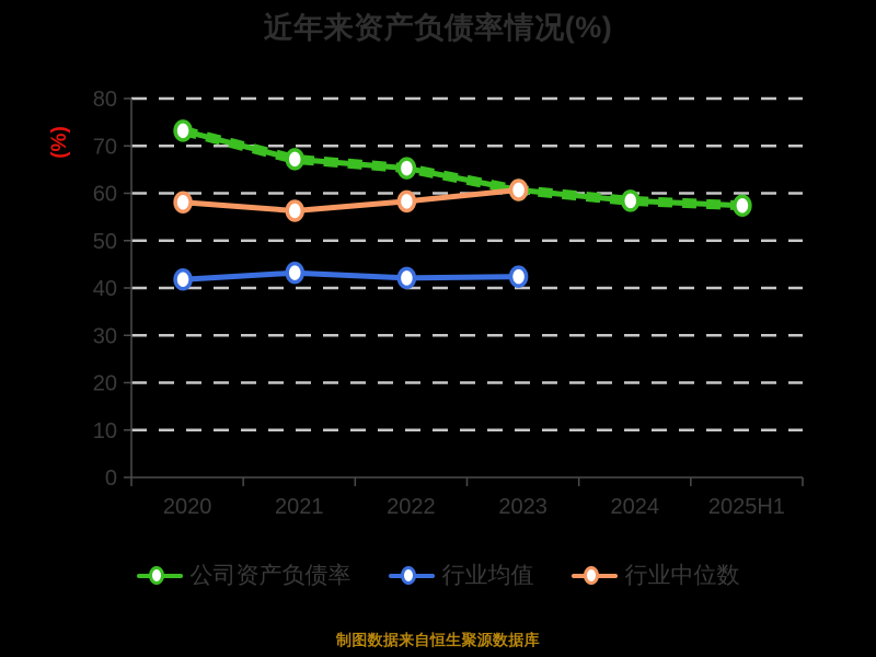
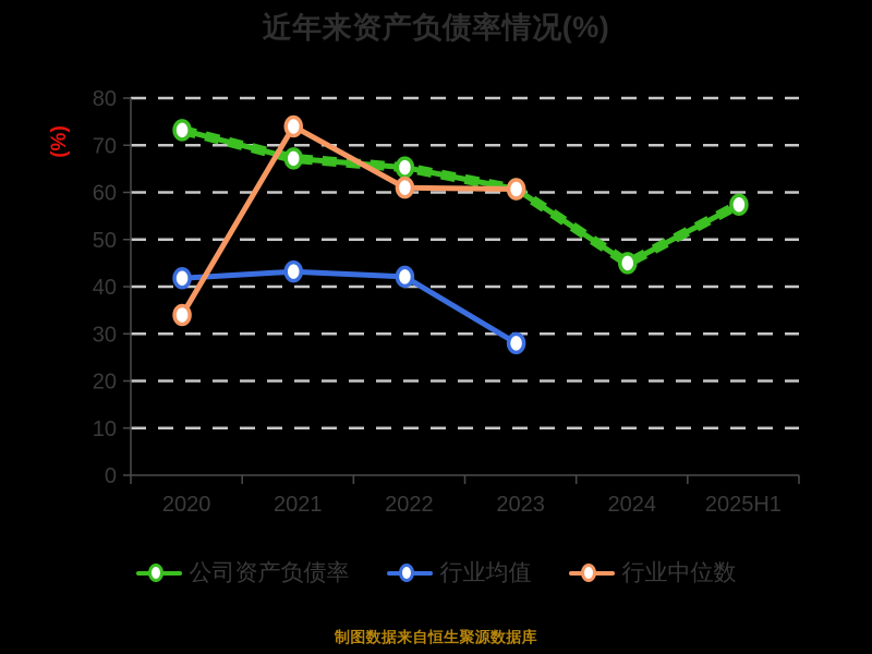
行业中位数/2020: 58 -> 34
行业中位数/2021: 56 -> 74
行业中位数/2022: 58 -> 61
行业均值/2023: 42 -> 28
公司资产负债率/2024: 58 -> 45
